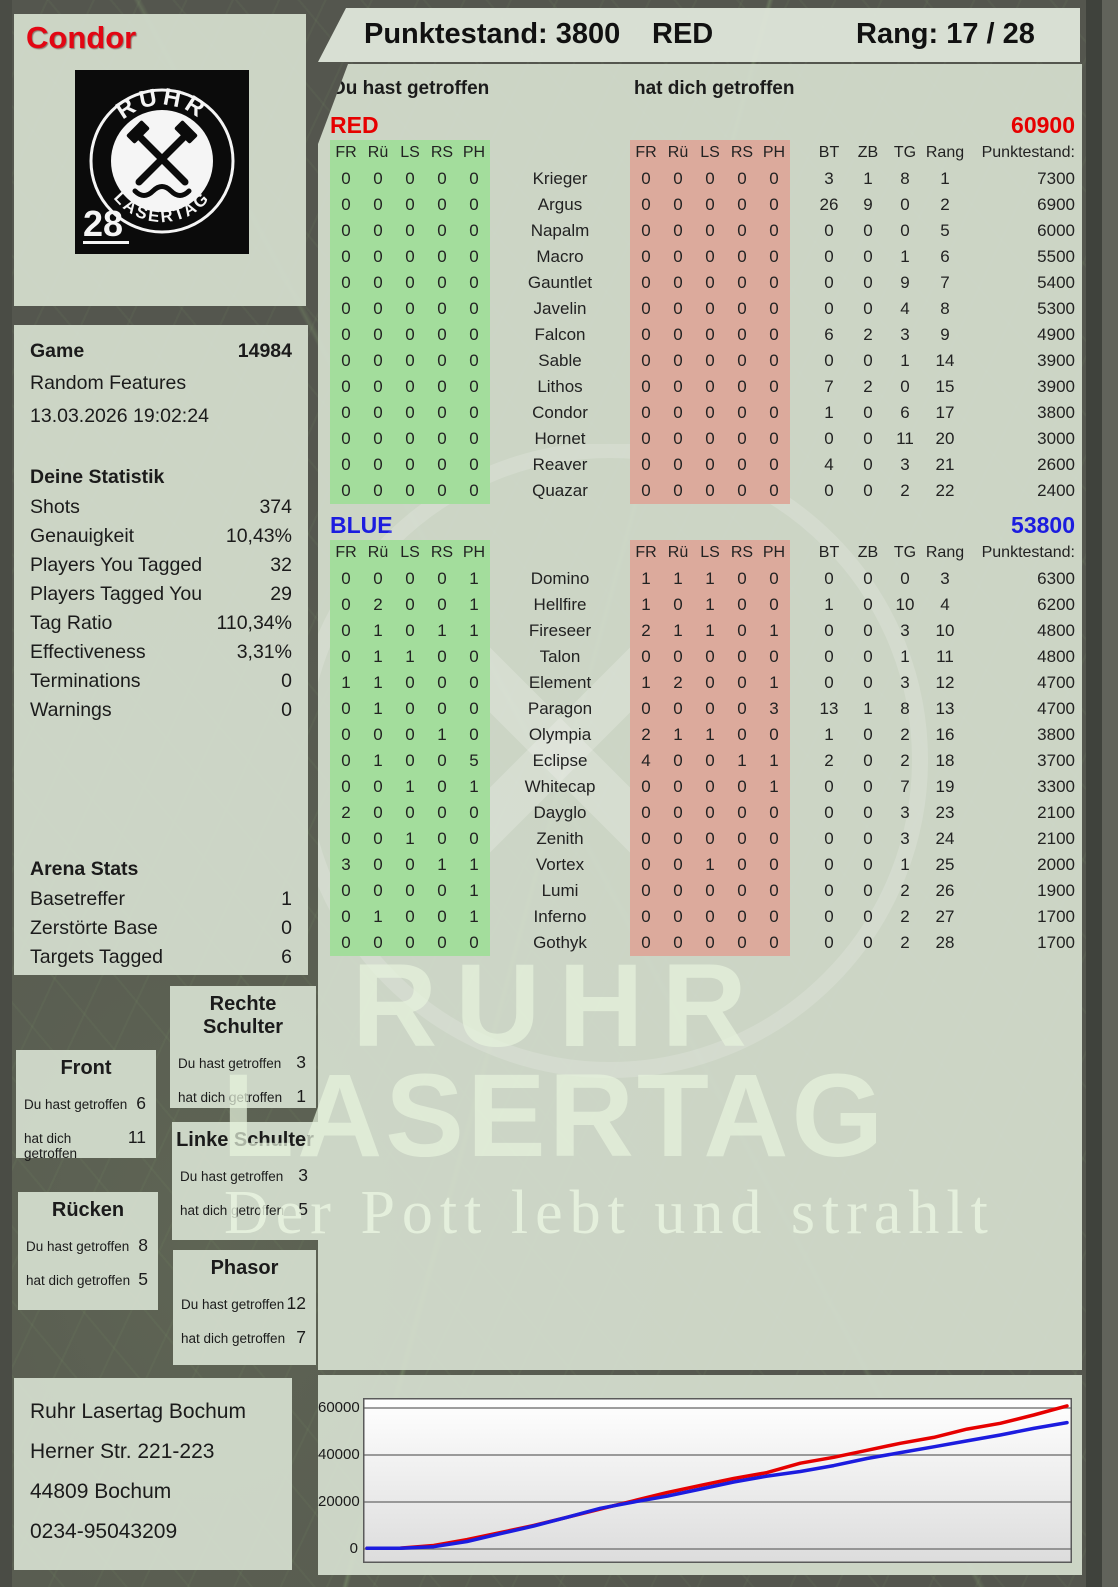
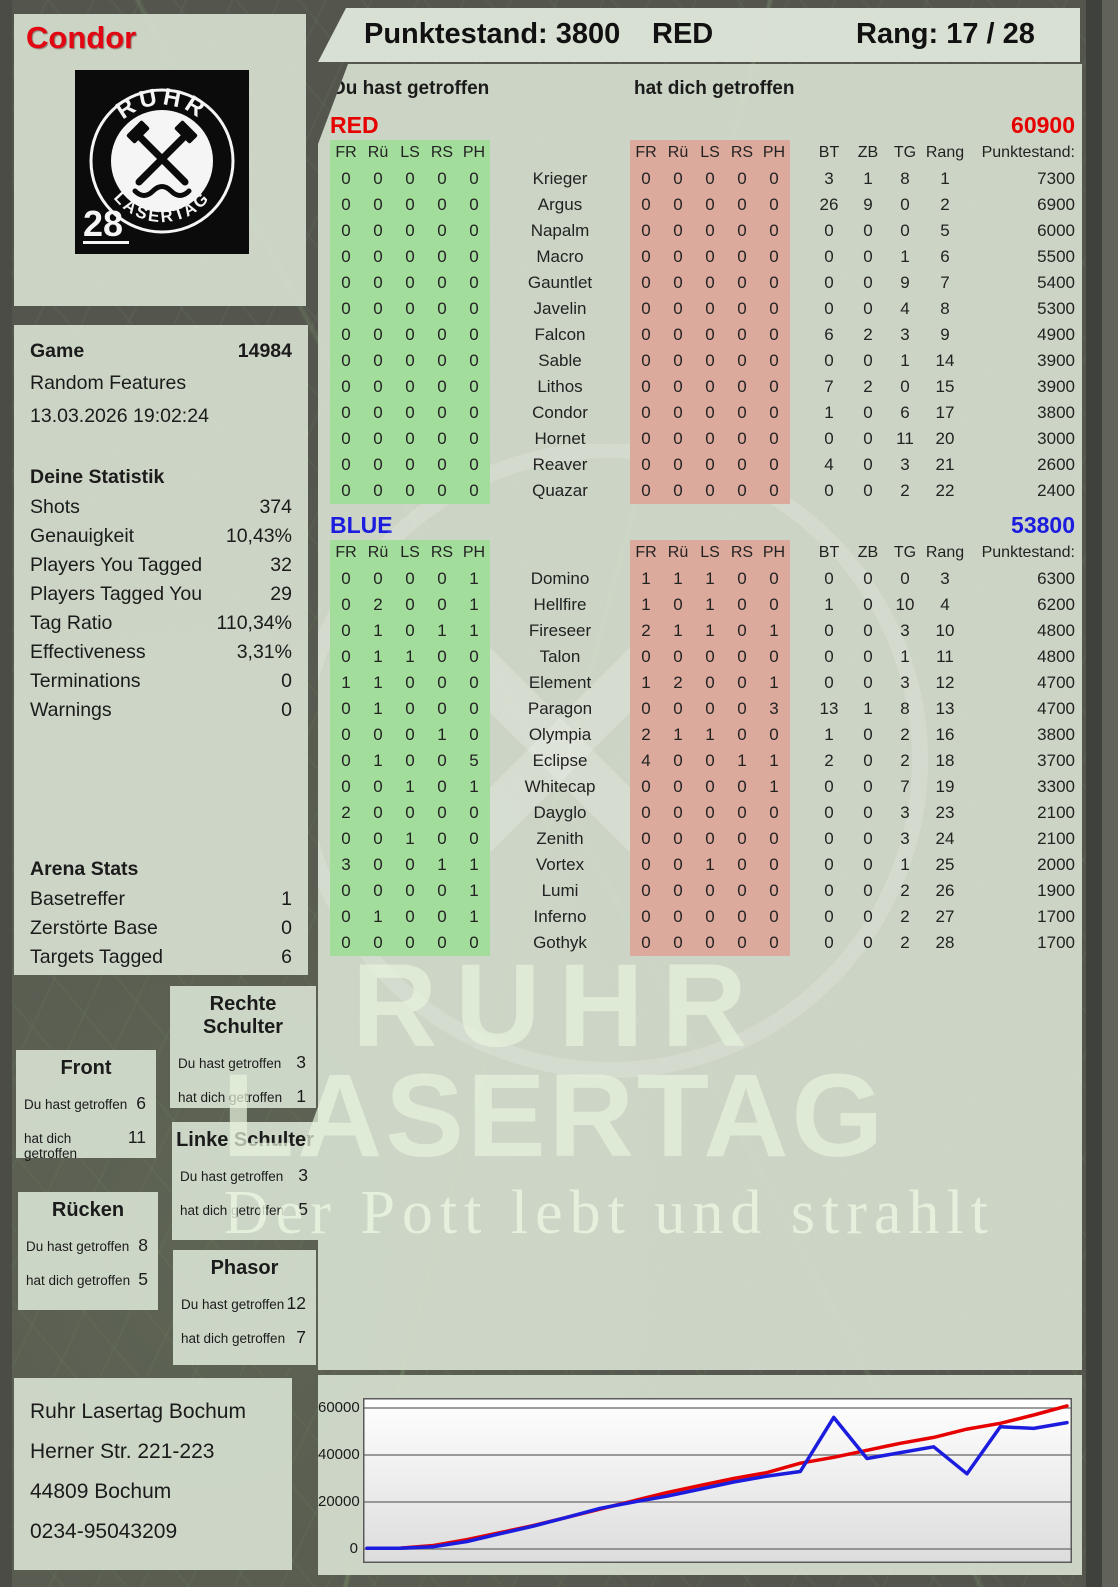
BLUE/14: 36000 -> 56000
BLUE/18: 46000 -> 32000
BLUE/19: 48000 -> 52000
